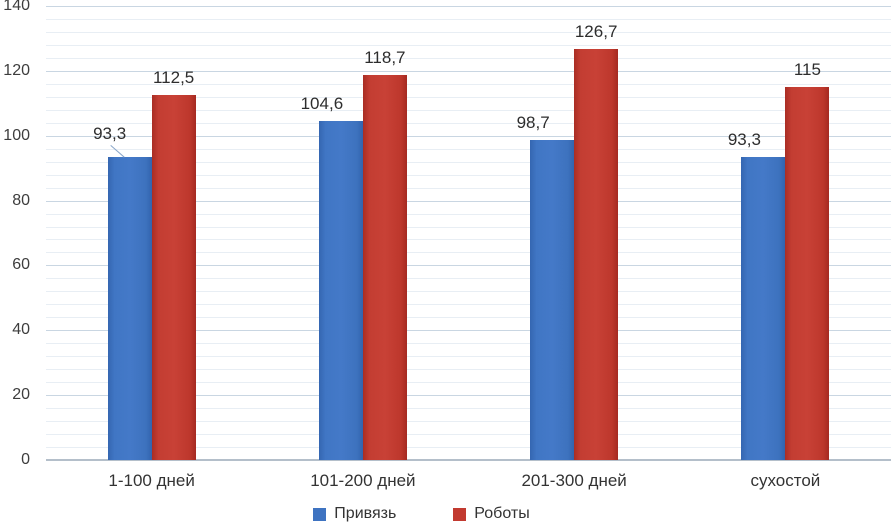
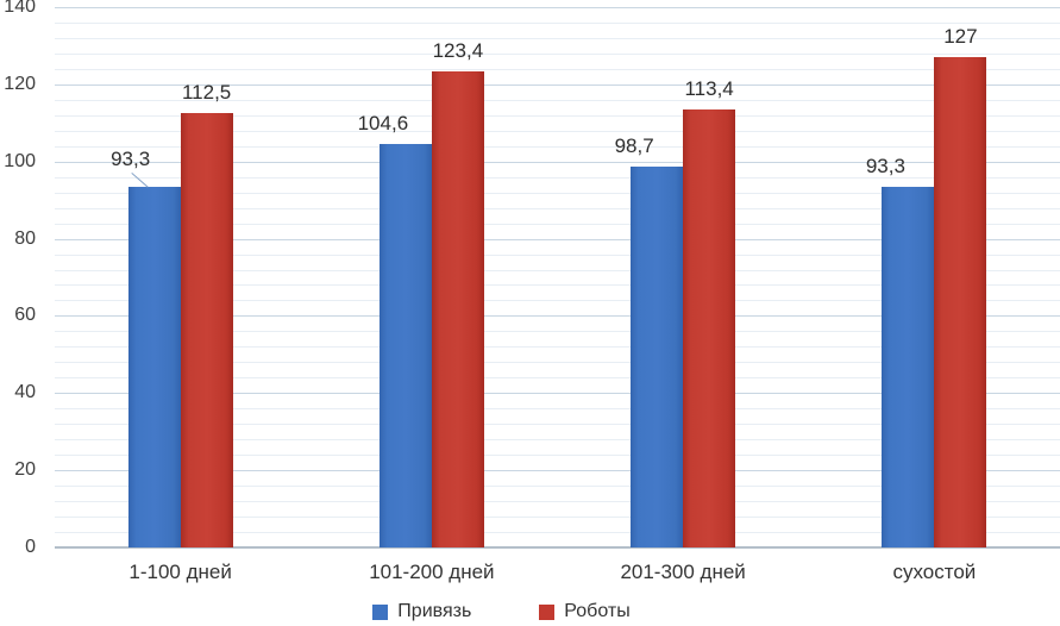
Роботы/101-200 дней: 118,7 -> 123,4
Роботы/201-300 дней: 126,7 -> 113,4
Роботы/сухостой: 115 -> 127
